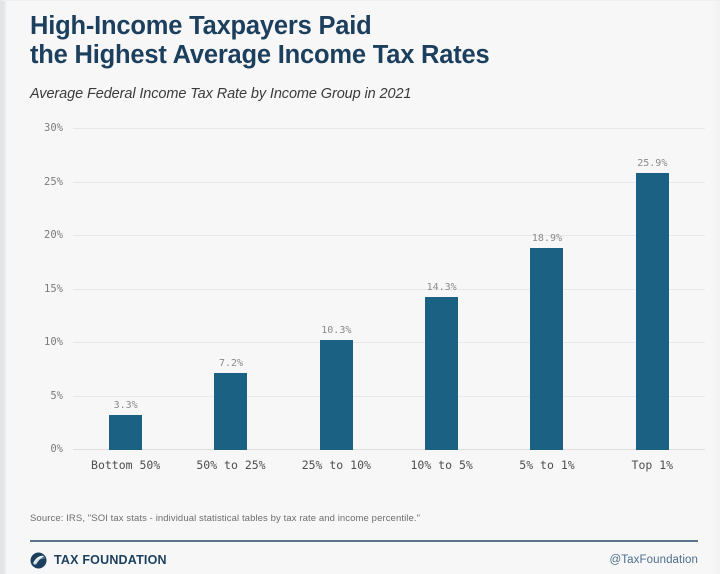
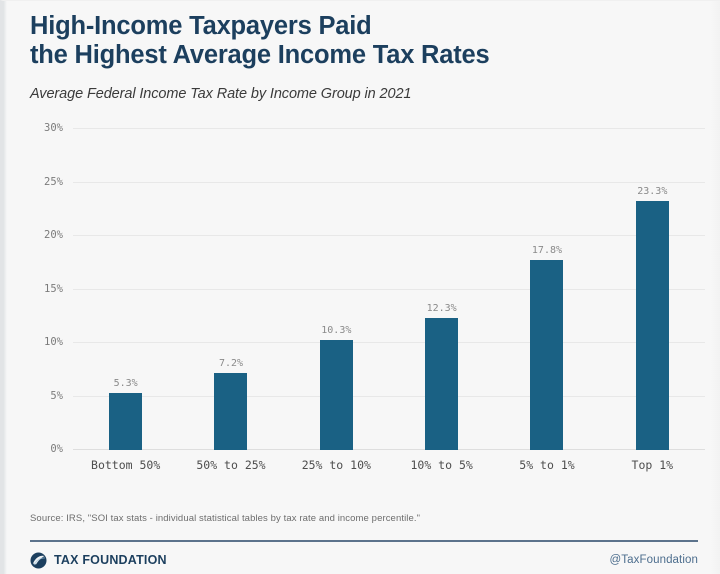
Bottom 50%: 3.3% -> 5.3%
10% to 5%: 14.3% -> 12.3%
5% to 1%: 18.9% -> 17.8%
Top 1%: 25.9% -> 23.3%
